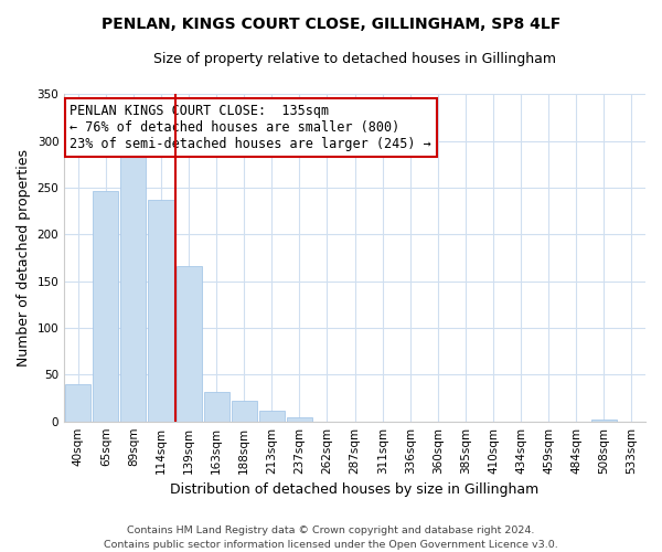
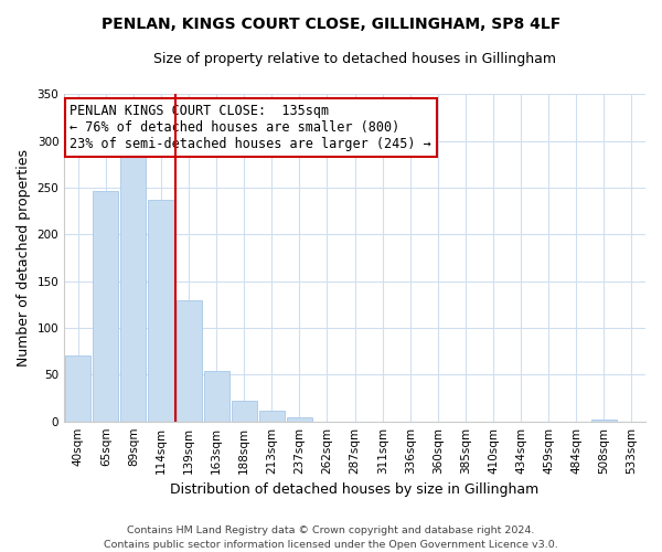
40sqm: 40 -> 70
139sqm: 166 -> 130
163sqm: 32 -> 54
